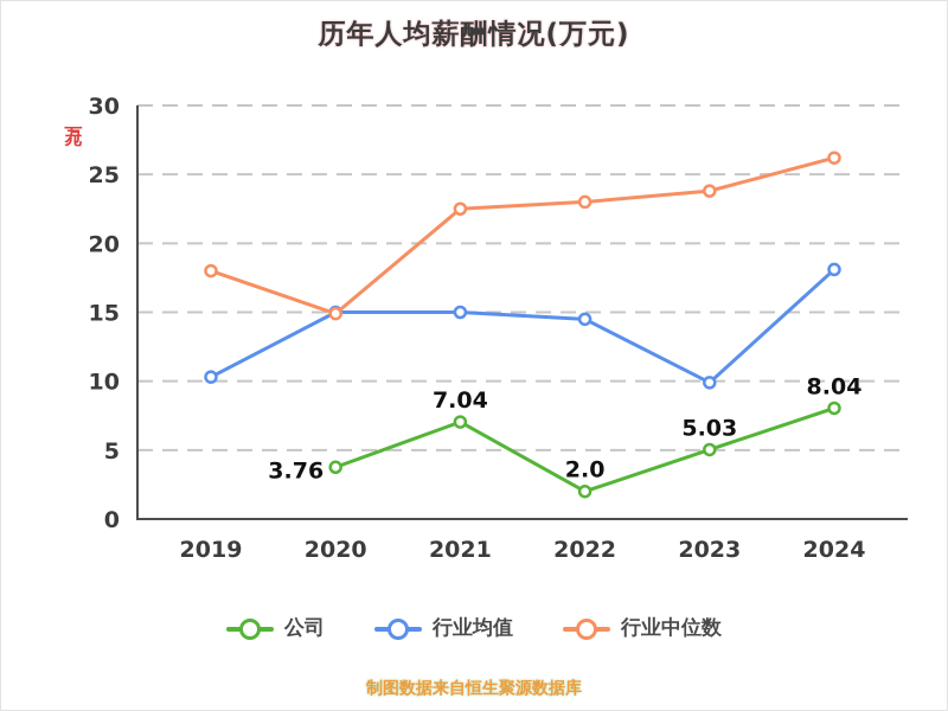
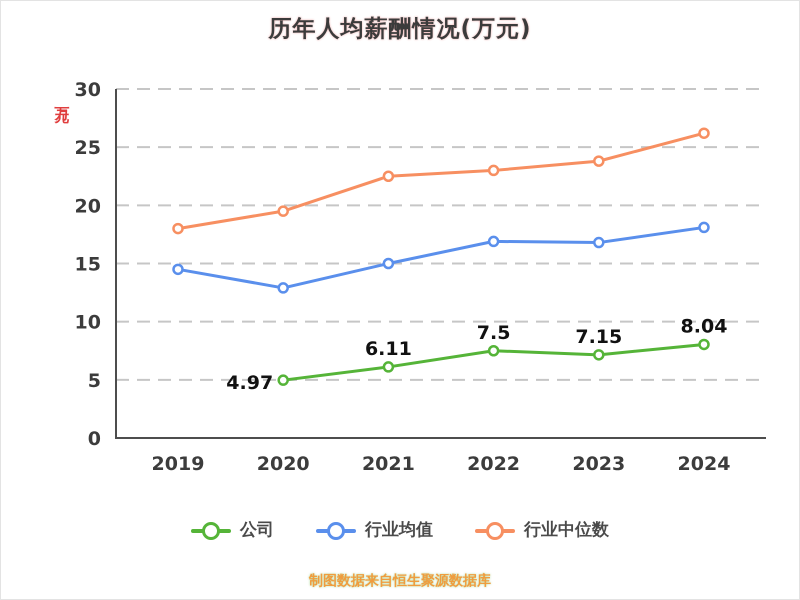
行业均值/2019: 10.3 -> 14.5
公司/2020: 3.76 -> 4.97
行业均值/2020: 15.0 -> 12.9
行业中位数/2020: 14.9 -> 19.5
公司/2021: 7.04 -> 6.11
公司/2022: 2.0 -> 7.5
行业均值/2022: 14.5 -> 16.9
公司/2023: 5.03 -> 7.15
行业均值/2023: 9.9 -> 16.8
